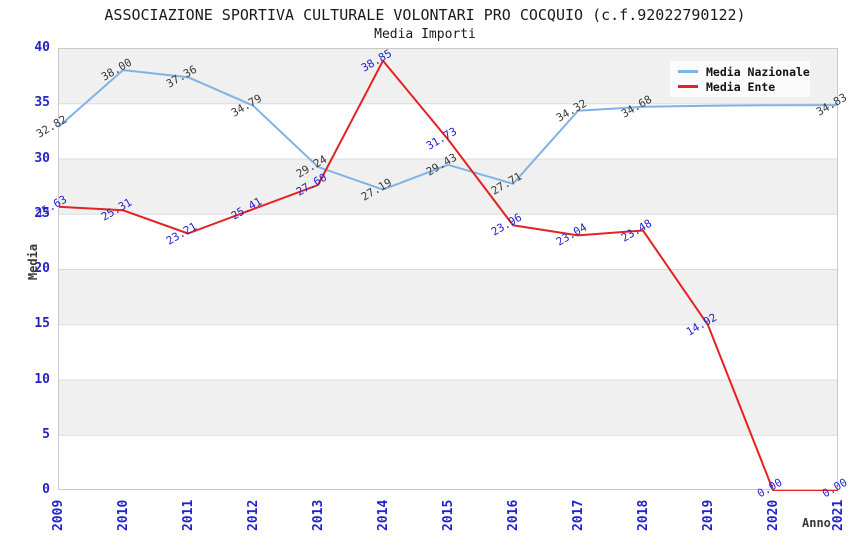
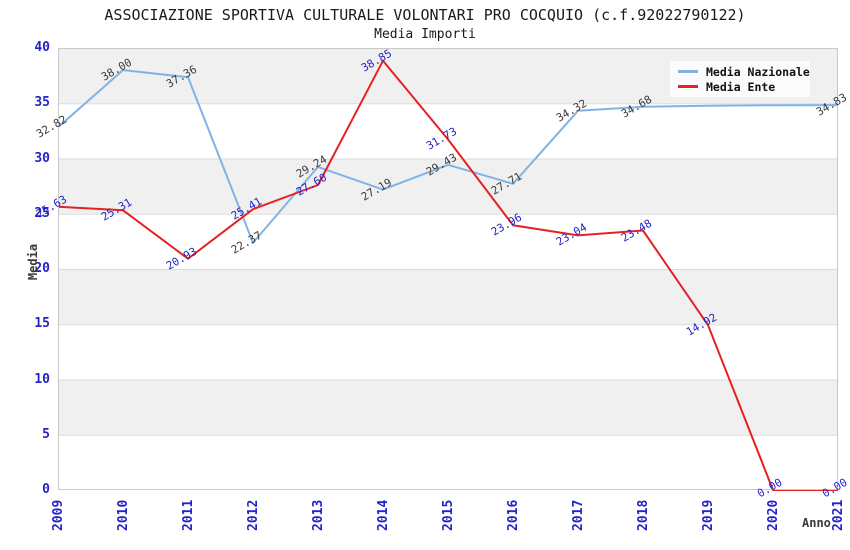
Media Ente/2011: 23.21 -> 20.93
Media Nazionale/2012: 34.79 -> 22.37
